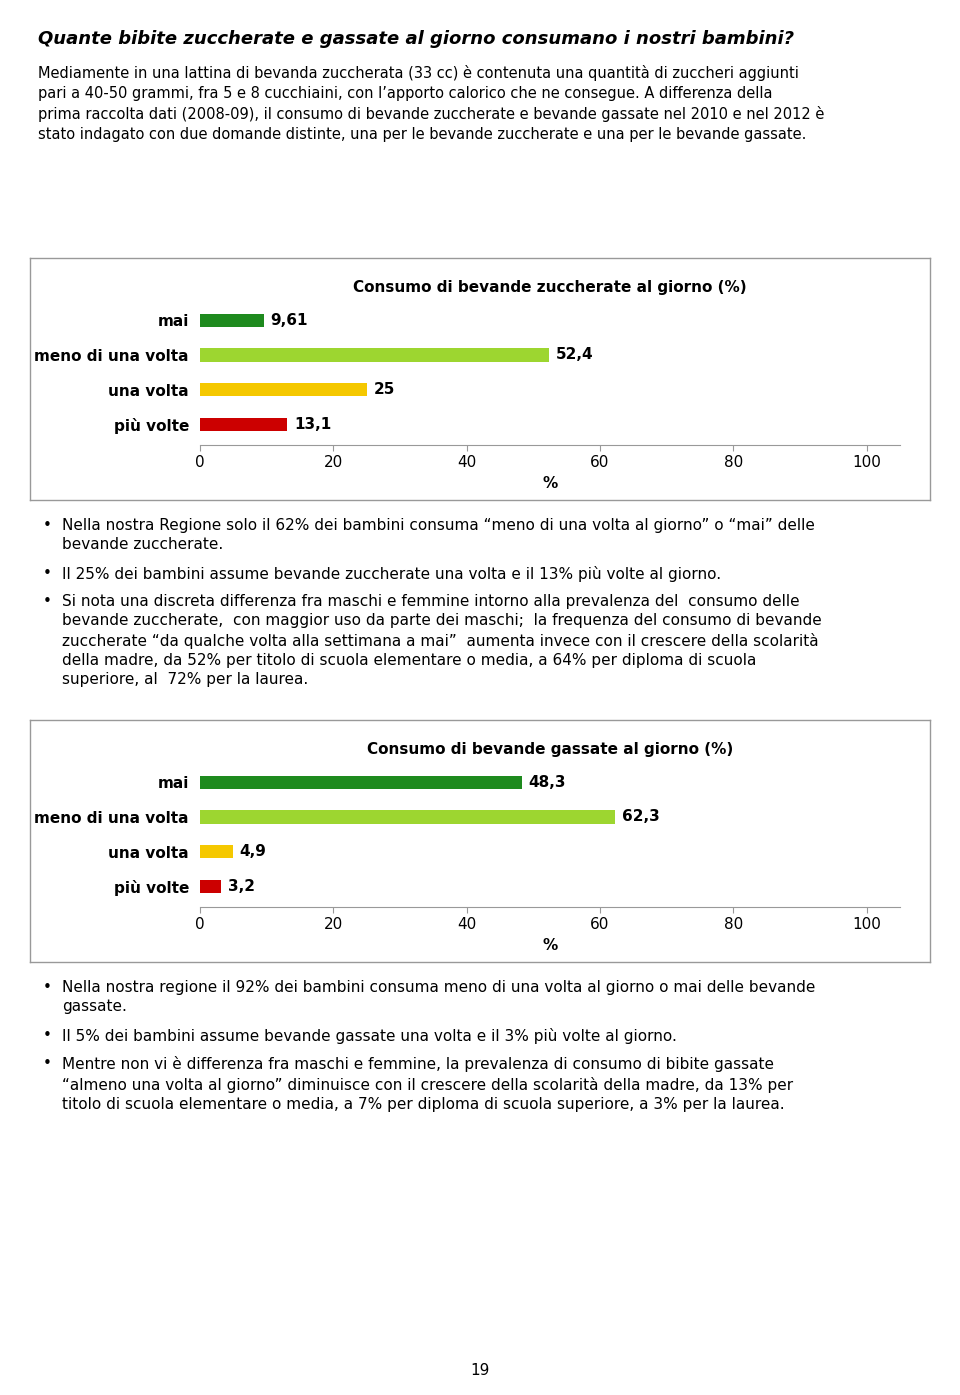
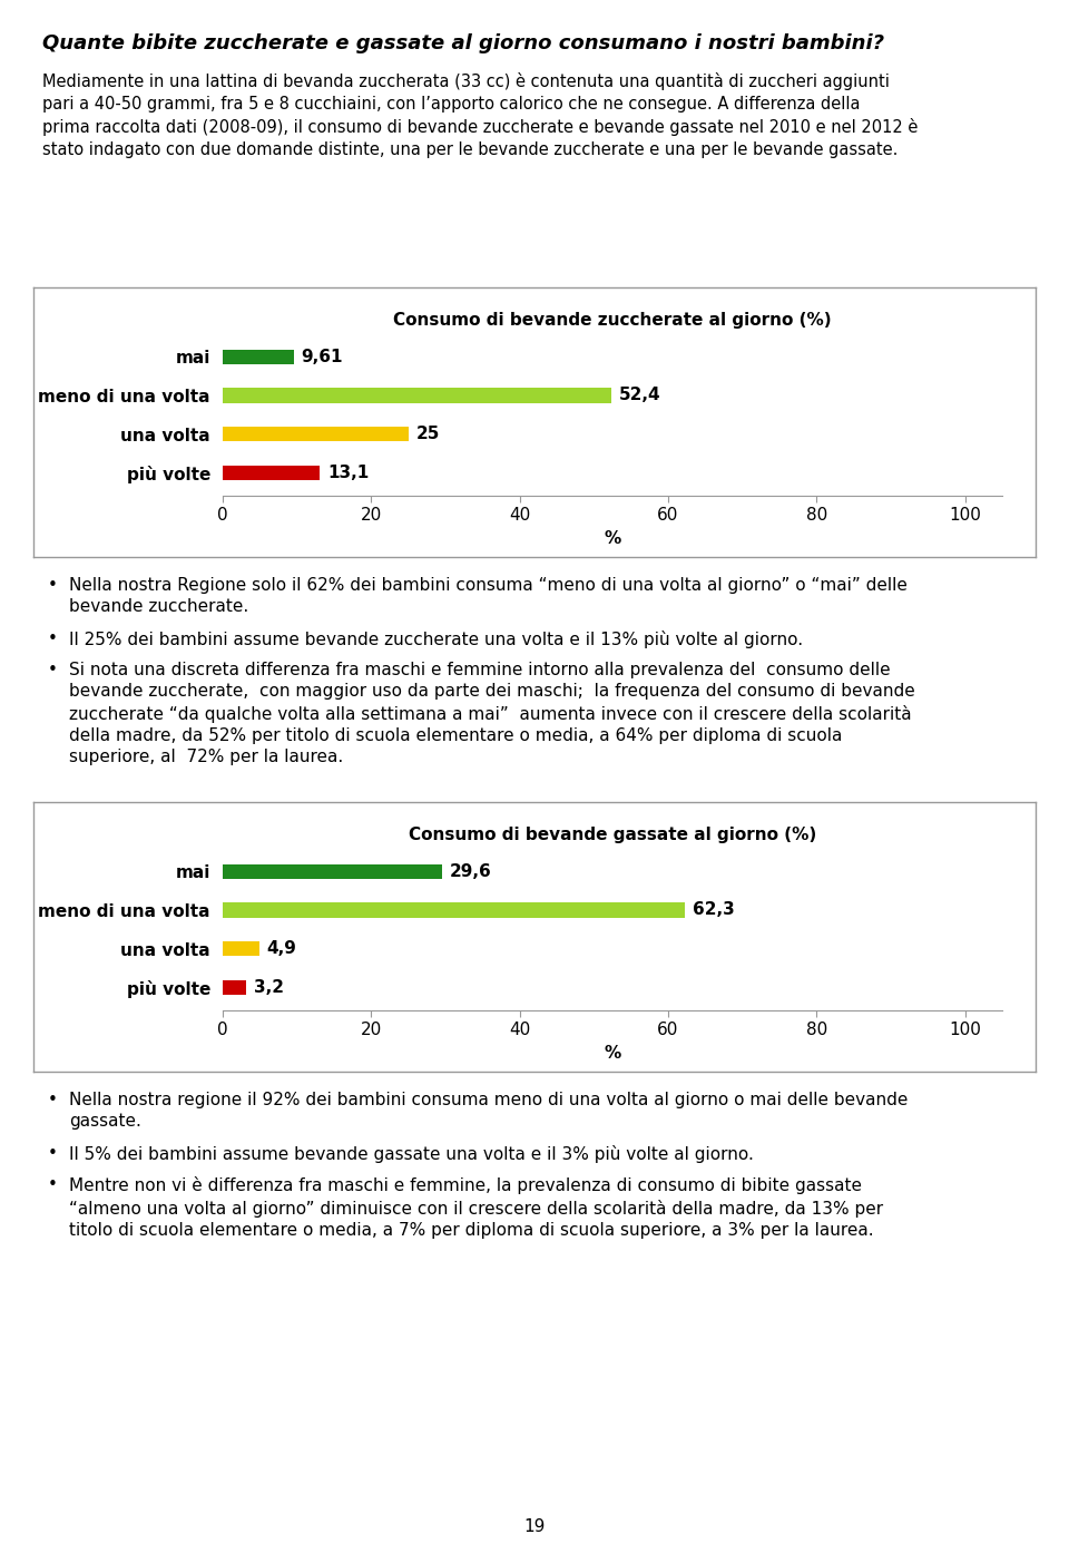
Consumo di bevande gassate al giorno (%)/mai: 48,3 -> 29,6
